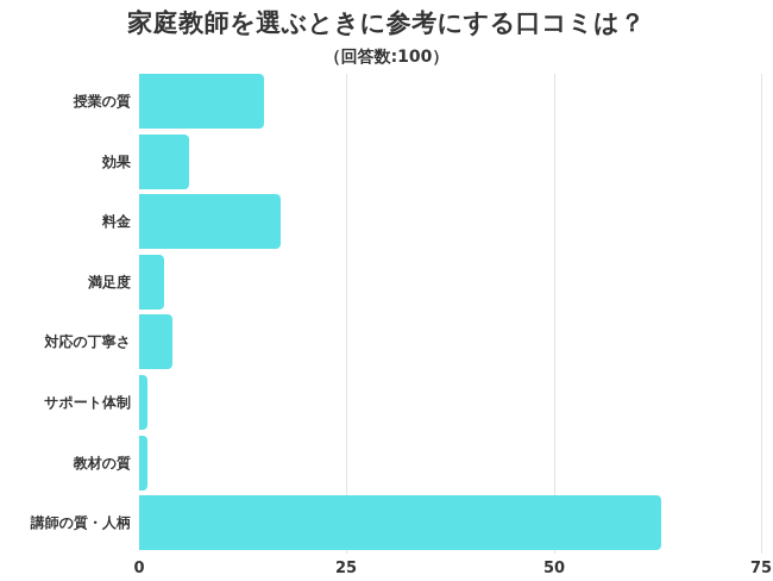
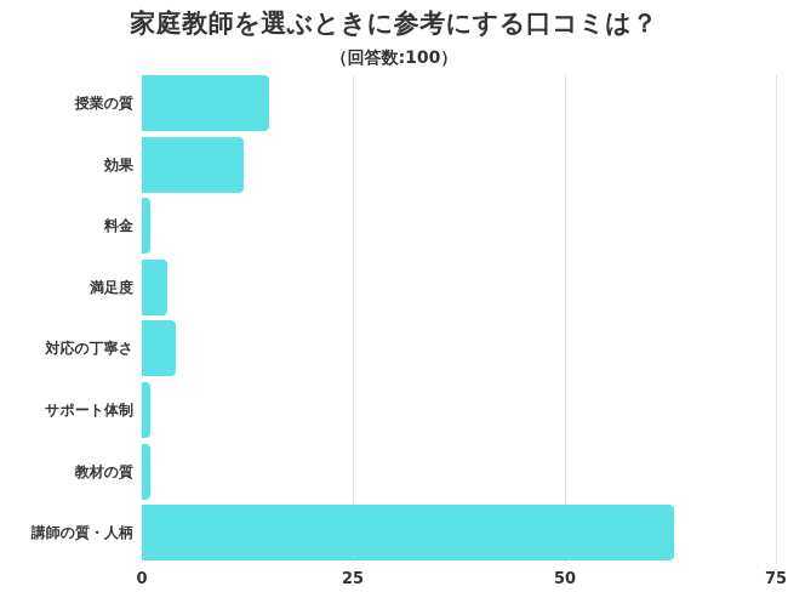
効果: 6 -> 12
料金: 17 -> 1
